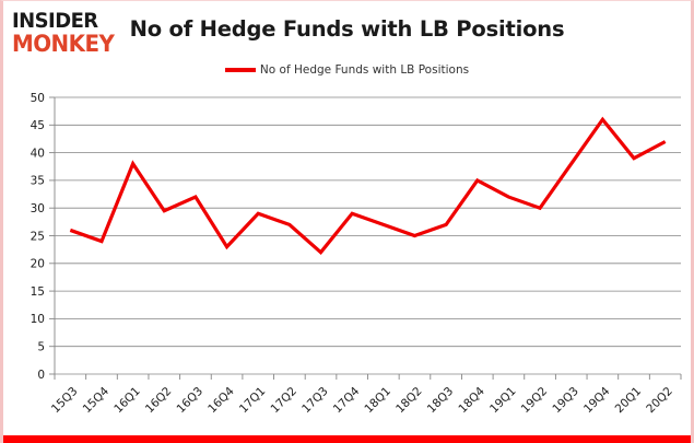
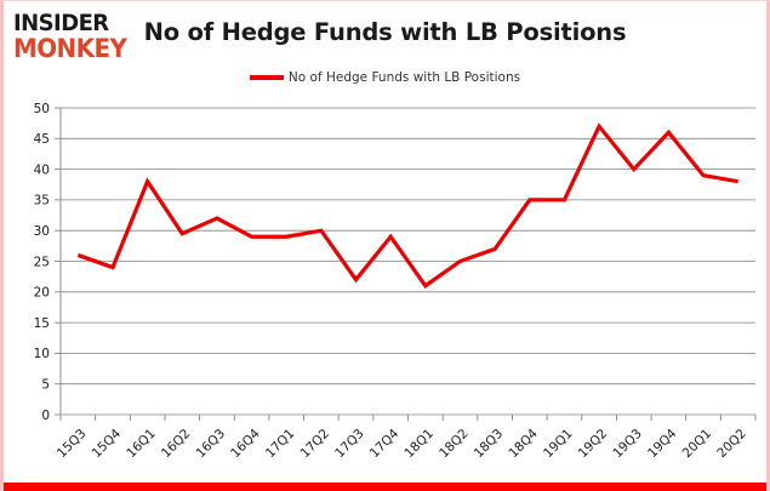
16Q4: 23 -> 29
17Q2: 27 -> 30
18Q1: 27 -> 21
19Q1: 32 -> 35
19Q2: 30 -> 47
19Q3: 38 -> 40
20Q2: 42 -> 38
